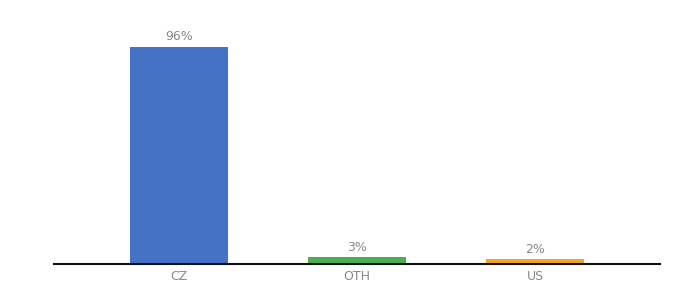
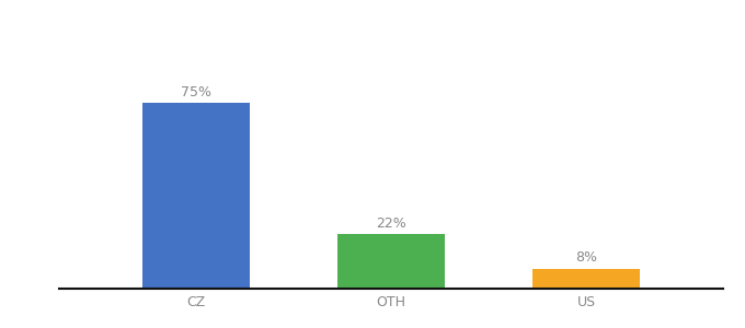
CZ: 96% -> 75%
OTH: 3% -> 22%
US: 2% -> 8%
